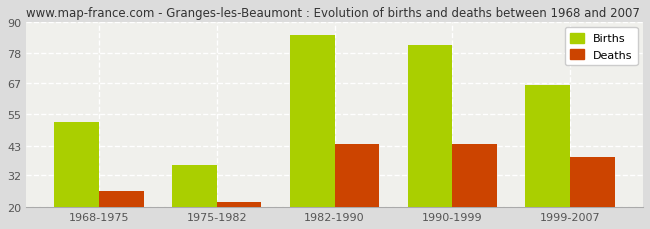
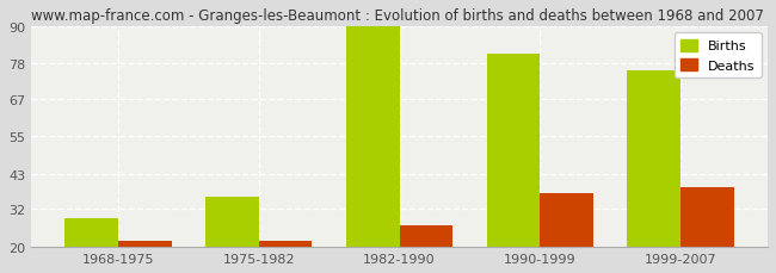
Births/1968-1975: 52 -> 29
Deaths/1968-1975: 26 -> 22
Births/1982-1990: 85 -> 90
Deaths/1982-1990: 44 -> 27
Deaths/1990-1999: 44 -> 37
Births/1999-2007: 66 -> 76
